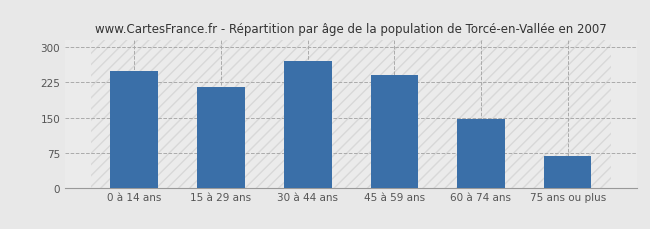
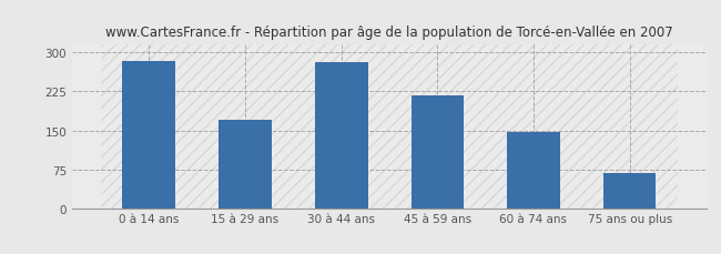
0 à 14 ans: 250 -> 284
15 à 29 ans: 215 -> 170
30 à 44 ans: 270 -> 281
45 à 59 ans: 240 -> 218
